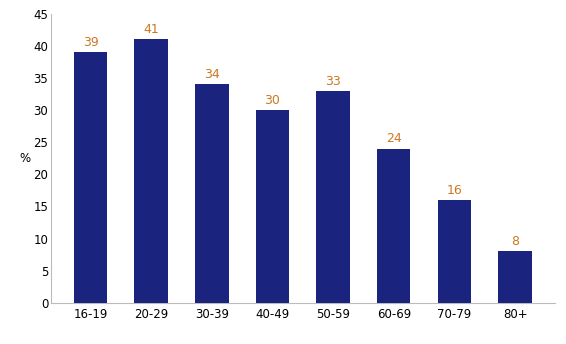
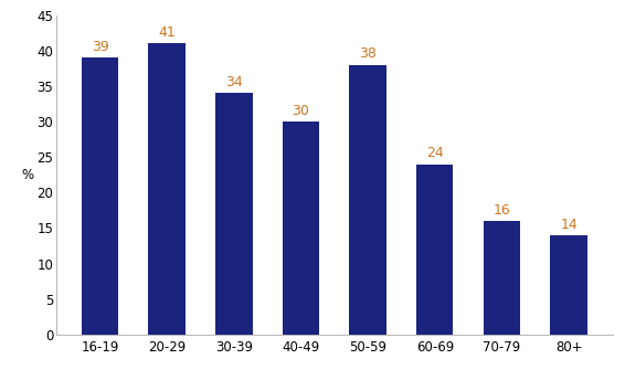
50-59: 33 -> 38
80+: 8 -> 14
